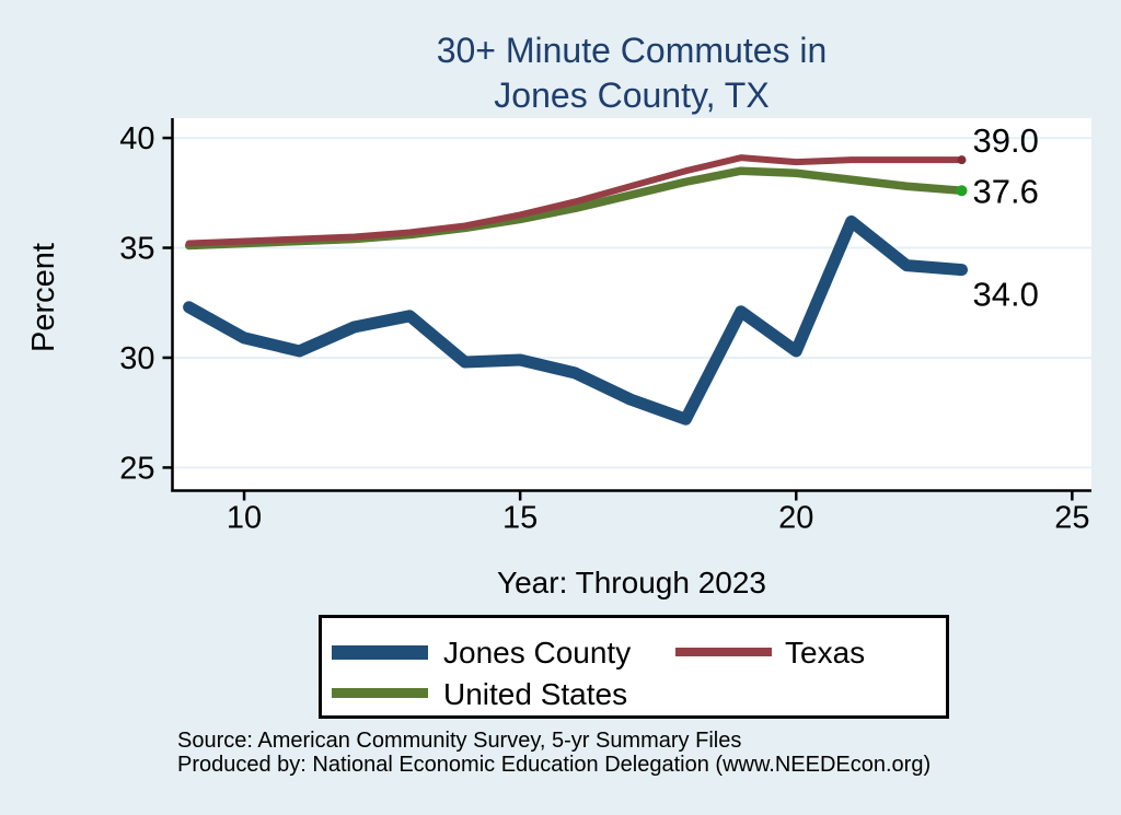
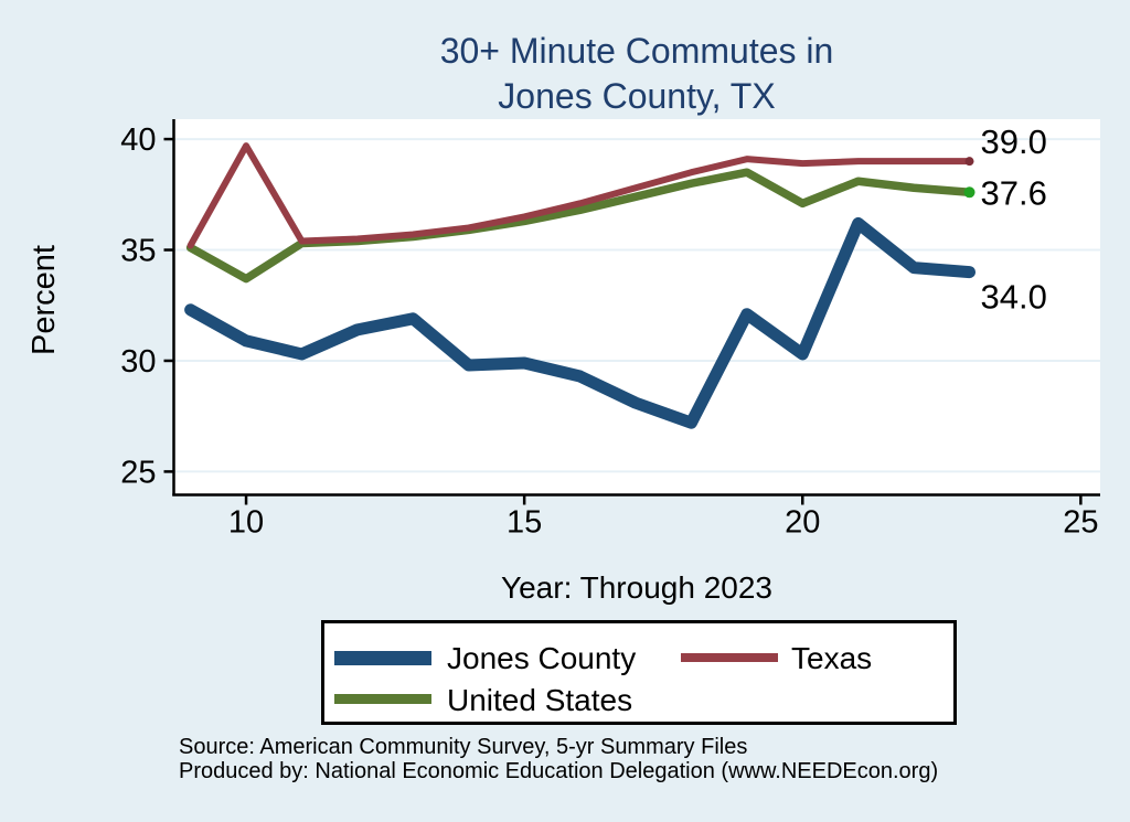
Texas/10: 35.3 -> 39.7
United States/10: 35.2 -> 33.7
United States/20: 38.4 -> 37.1
